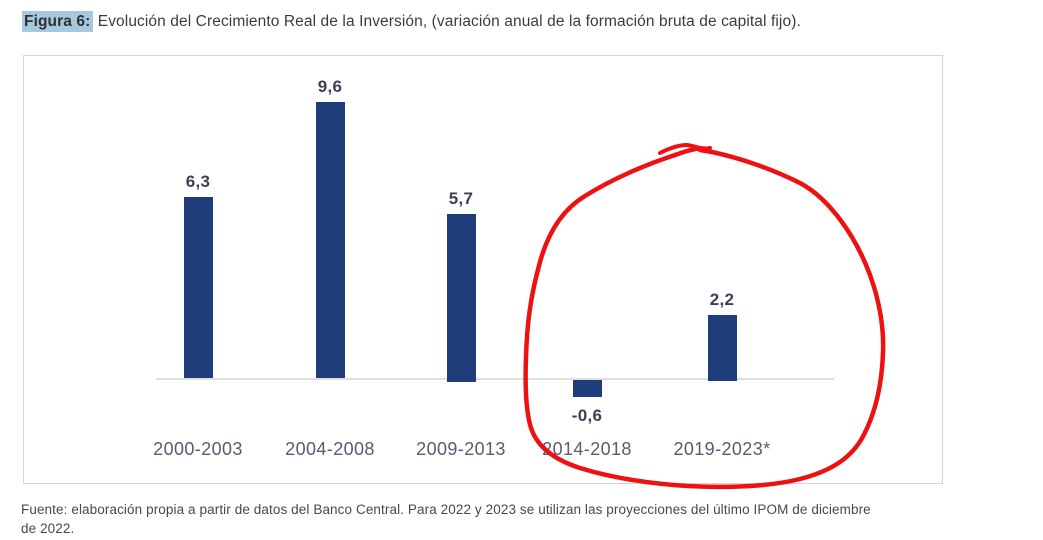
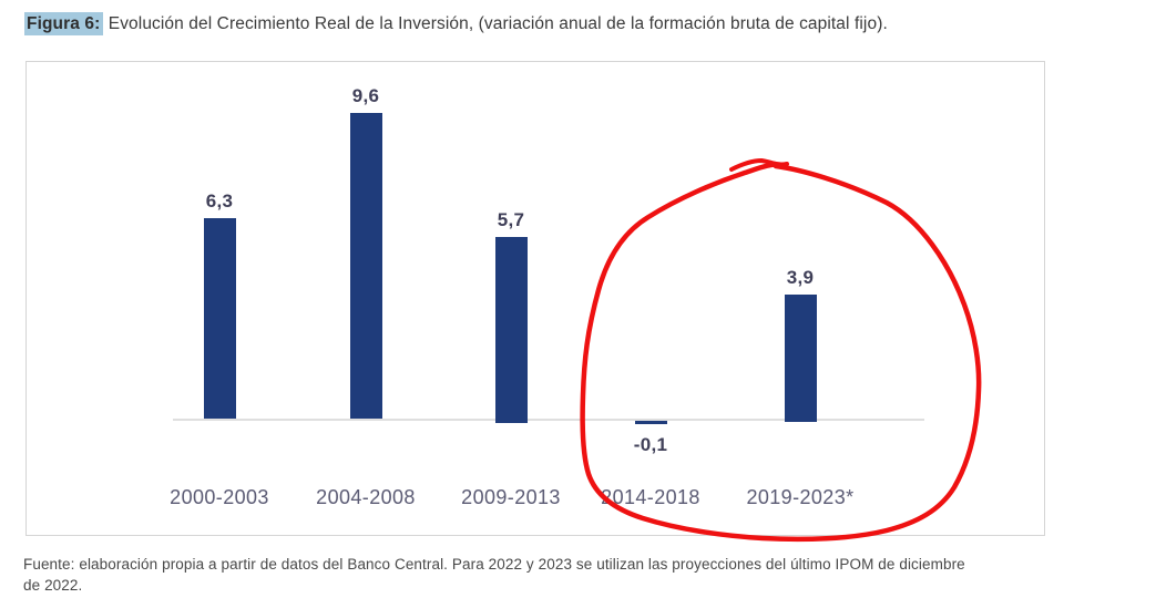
2014-2018: -0,6 -> -0,1
2019-2023*: 2,2 -> 3,9
